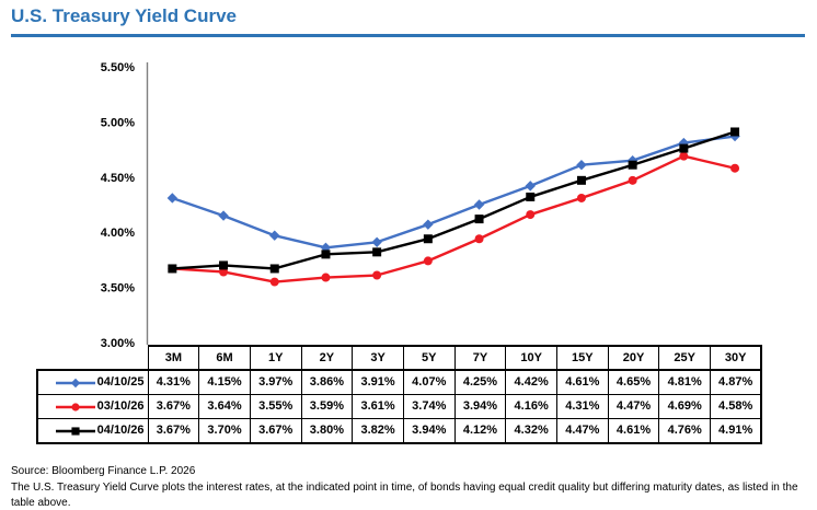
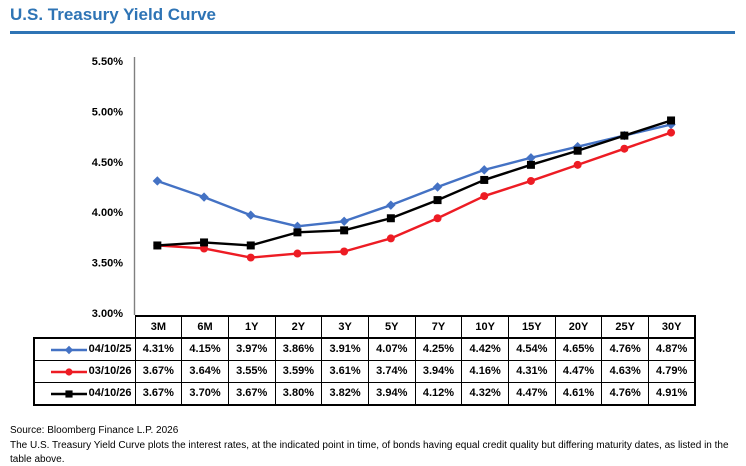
04/10/25/15Y: 4.61% -> 4.54%
04/10/25/25Y: 4.81% -> 4.76%
03/10/26/25Y: 4.69% -> 4.63%
03/10/26/30Y: 4.58% -> 4.79%
